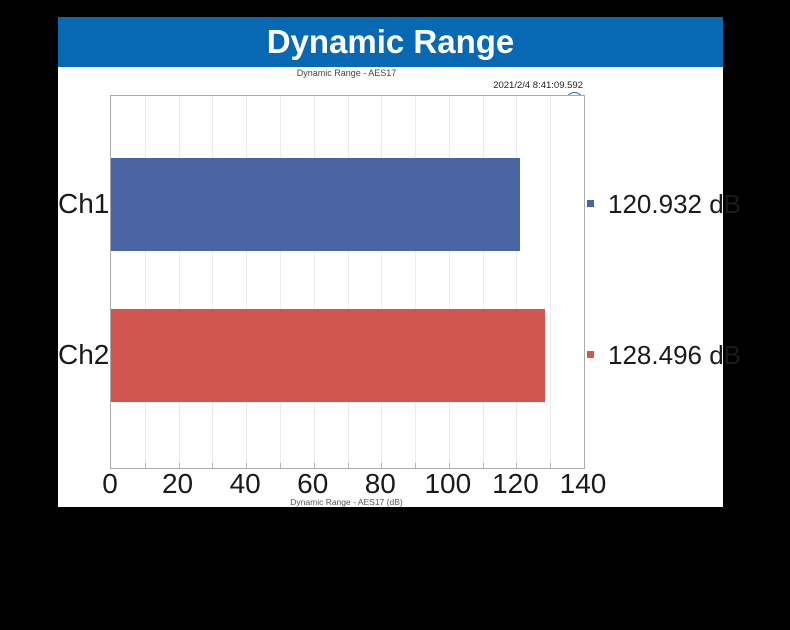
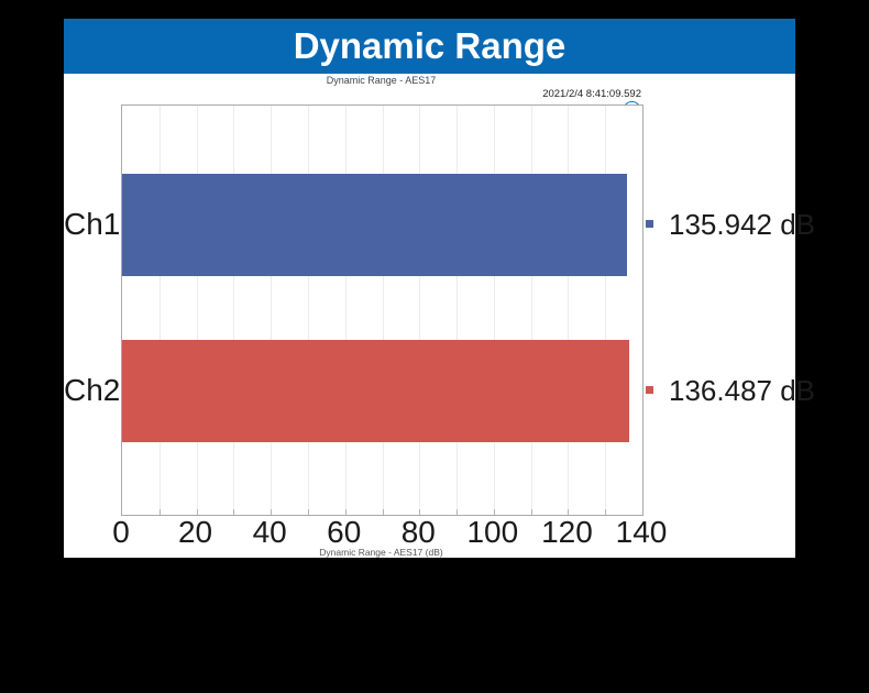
Ch1: 120.932 -> 135.942
Ch2: 128.496 -> 136.487
